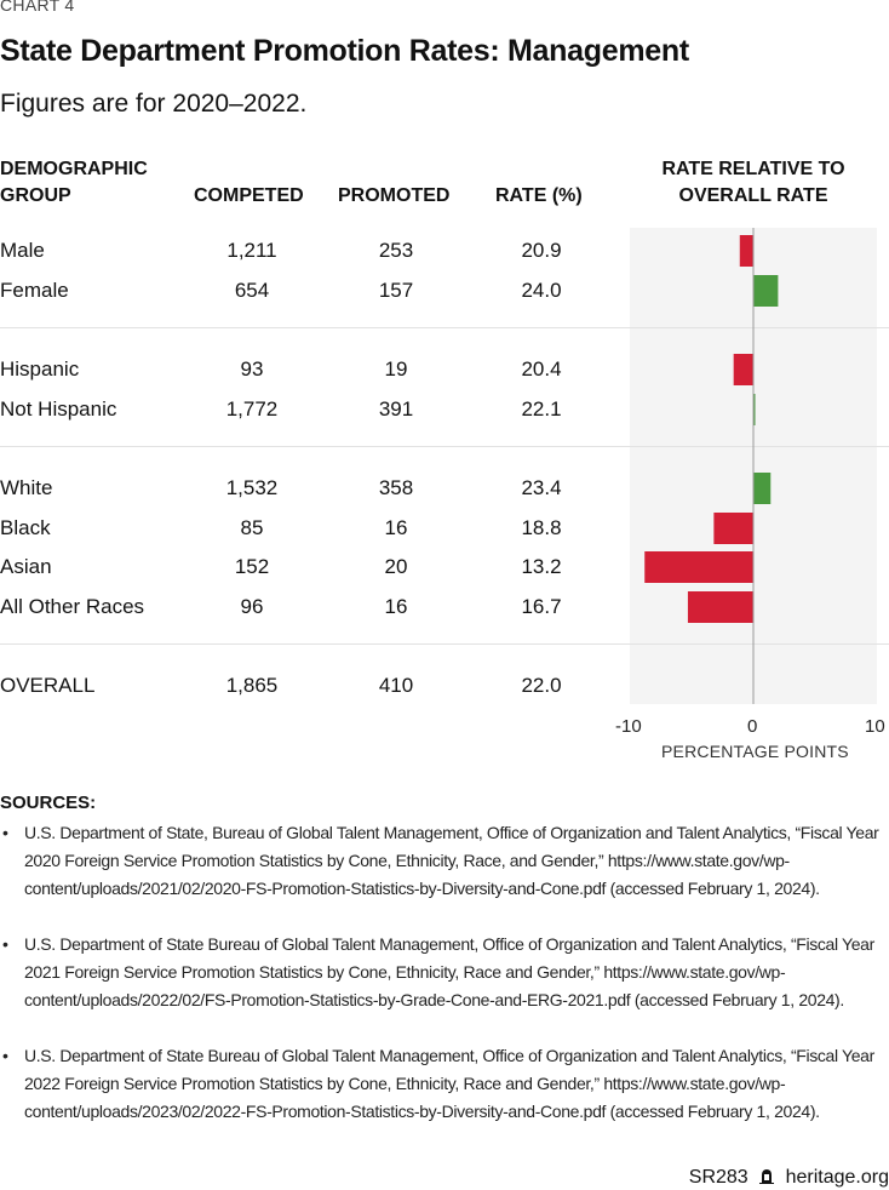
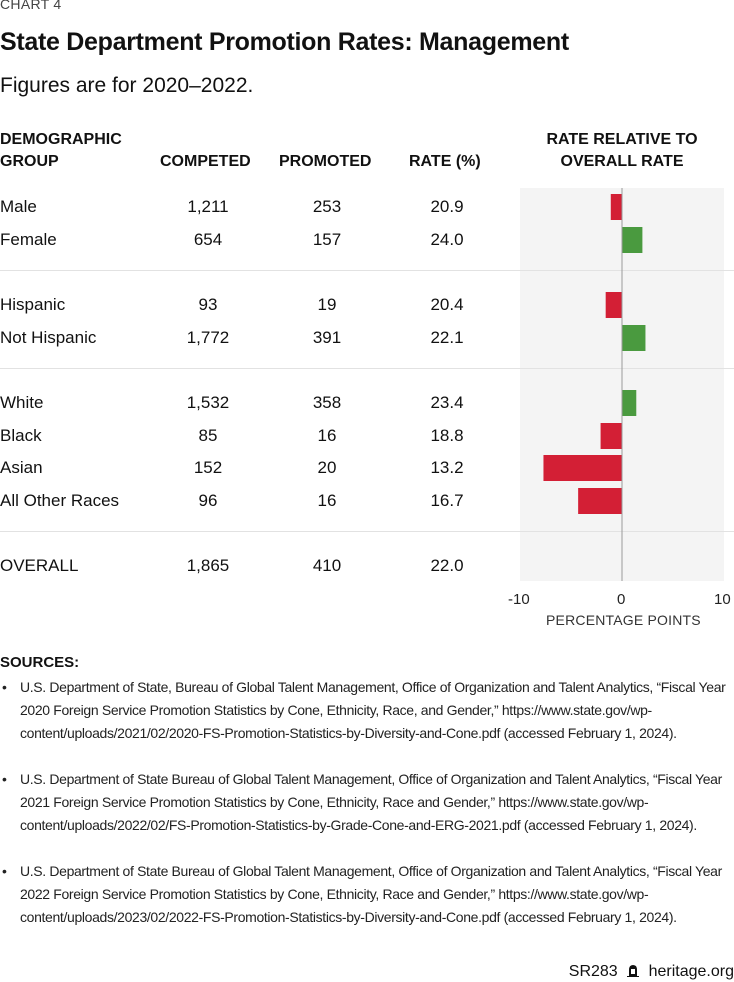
Not Hispanic: 0.1 -> 2.3
Black: -3.2 -> -2.1
Asian: -8.8 -> -7.7
All Other Races: -5.3 -> -4.3
